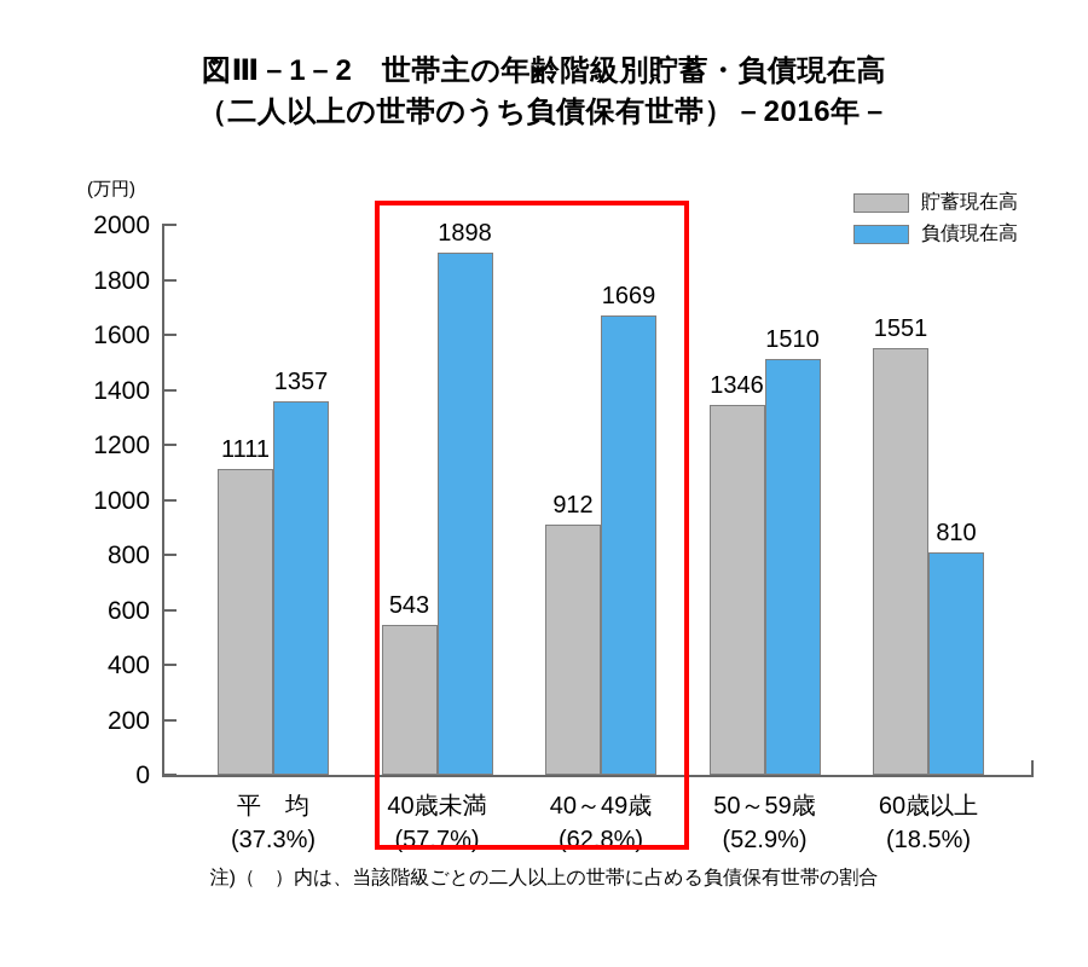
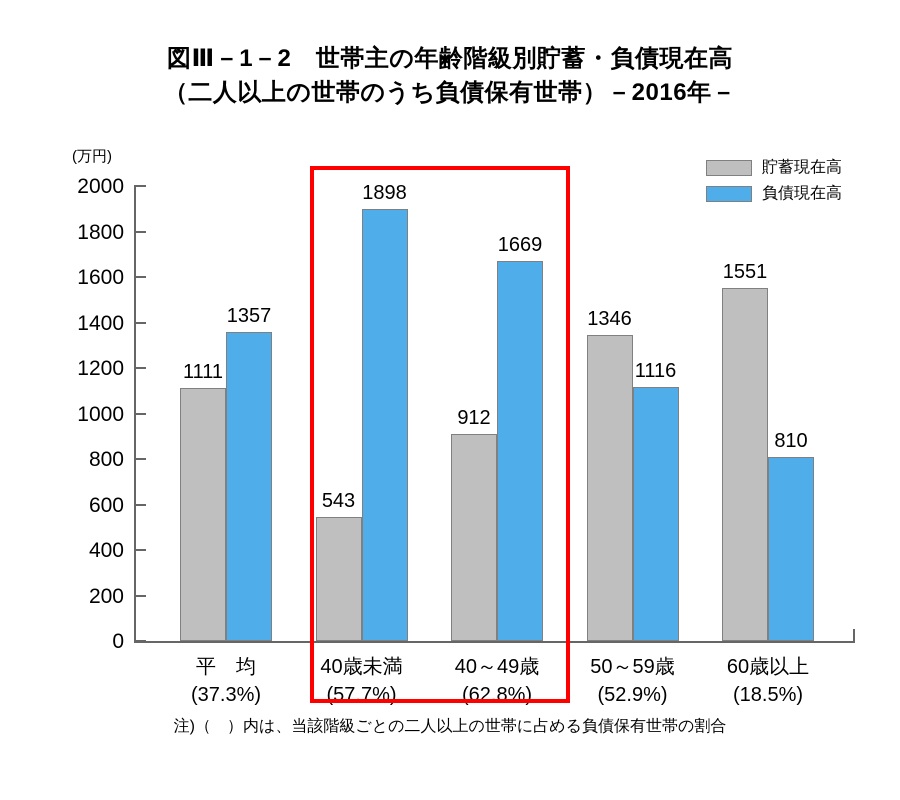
負債現在高/50～59歳: 1510 -> 1116
